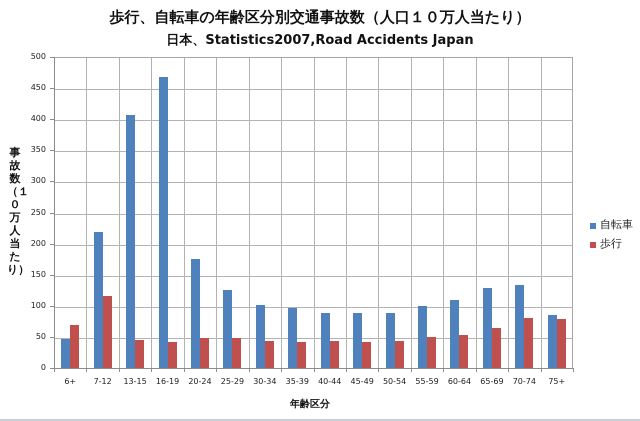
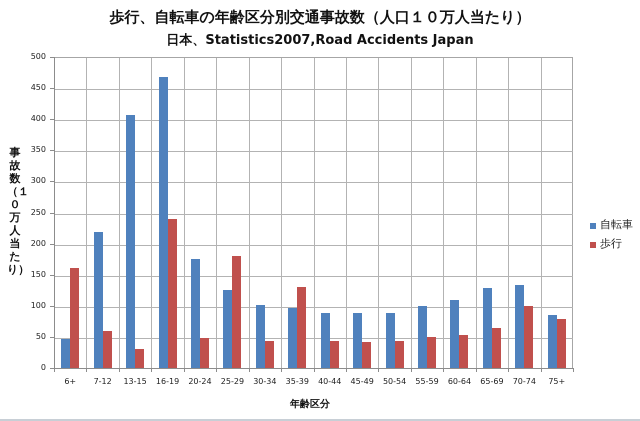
歩行/6+: 70 -> 160
歩行/7-12: 120 -> 60
歩行/13-15: 40 -> 30
歩行/16-19: 40 -> 240
歩行/25-29: 50 -> 180
歩行/35-39: 40 -> 130
歩行/70-74: 80 -> 100
